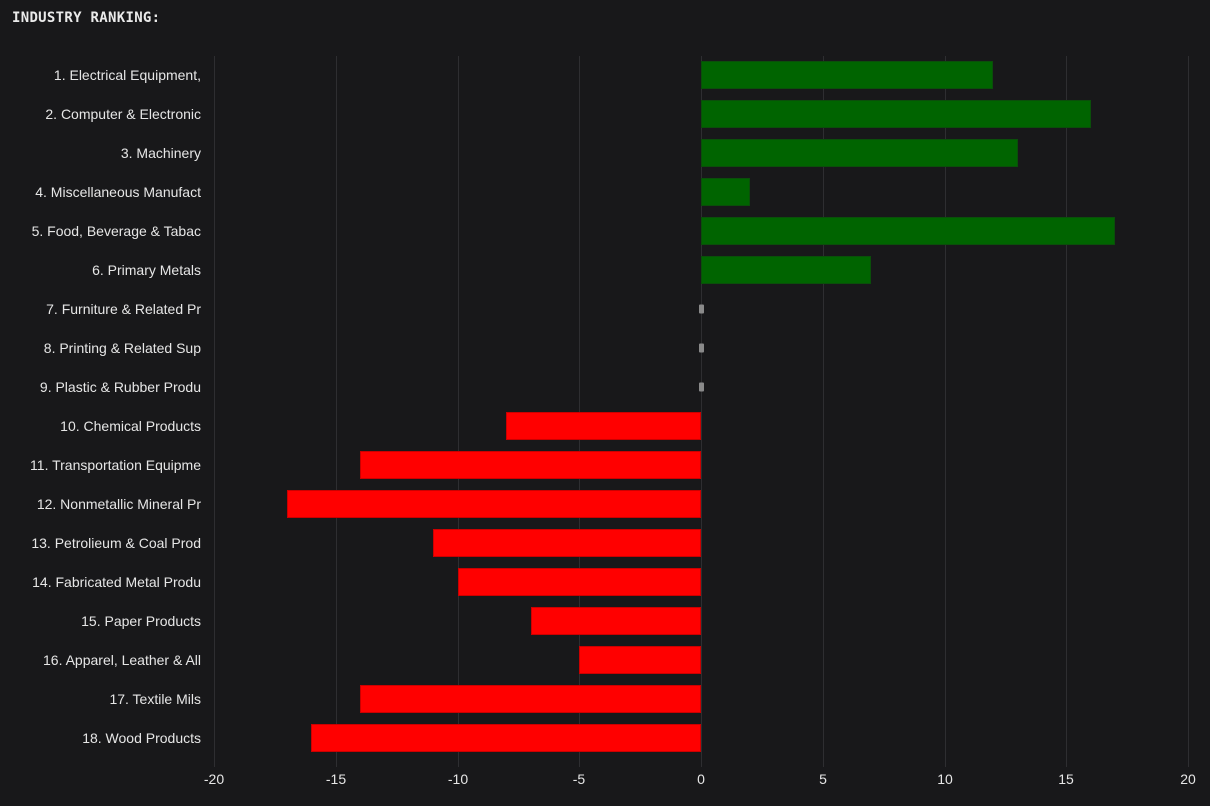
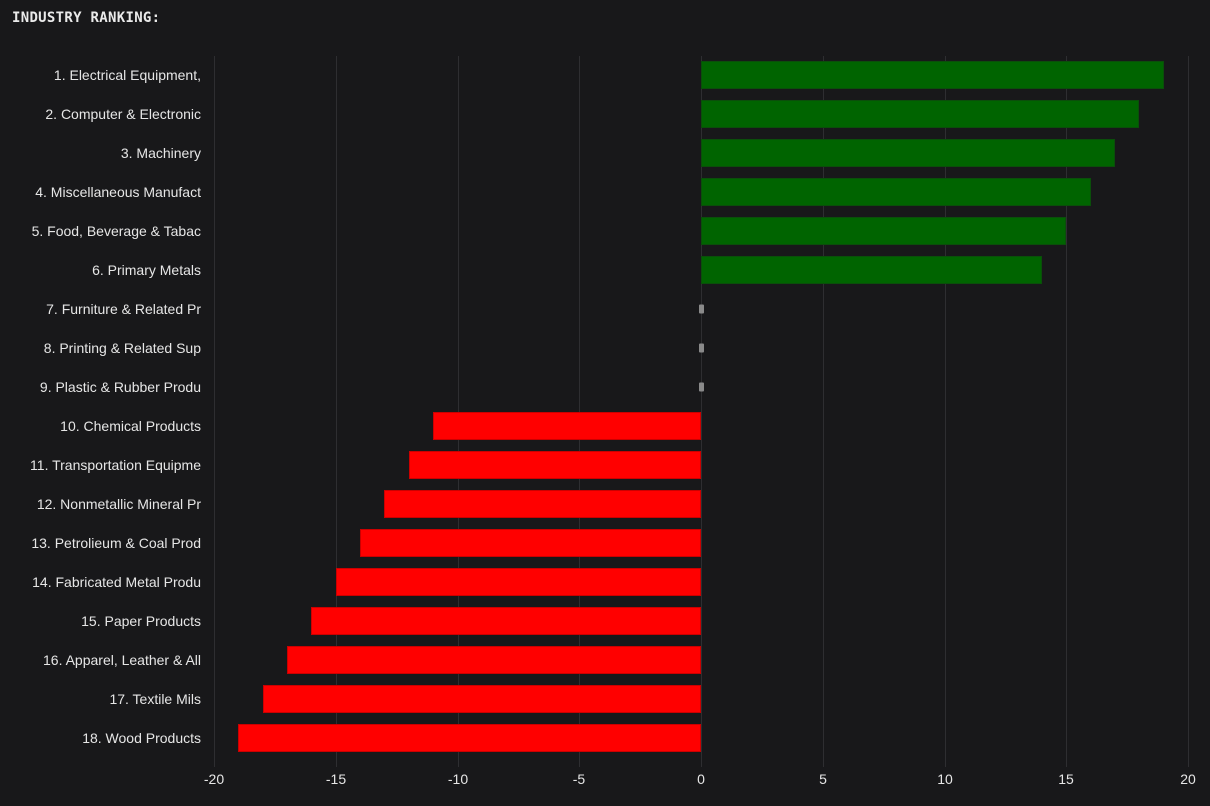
1. Electrical Equipment,: 12 -> 19
2. Computer & Electronic: 16 -> 18
3. Machinery: 13 -> 17
4. Miscellaneous Manufact: 2 -> 16
5. Food, Beverage & Tabac: 17 -> 15
6. Primary Metals: 7 -> 14
10. Chemical Products: -8 -> -11
11. Transportation Equipme: -14 -> -12
12. Nonmetallic Mineral Pr: -17 -> -13
13. Petrolieum & Coal Prod: -11 -> -14
14. Fabricated Metal Produ: -10 -> -15
15. Paper Products: -7 -> -16
16. Apparel, Leather & All: -5 -> -17
17. Textile Mils: -14 -> -18
18. Wood Products: -16 -> -19
